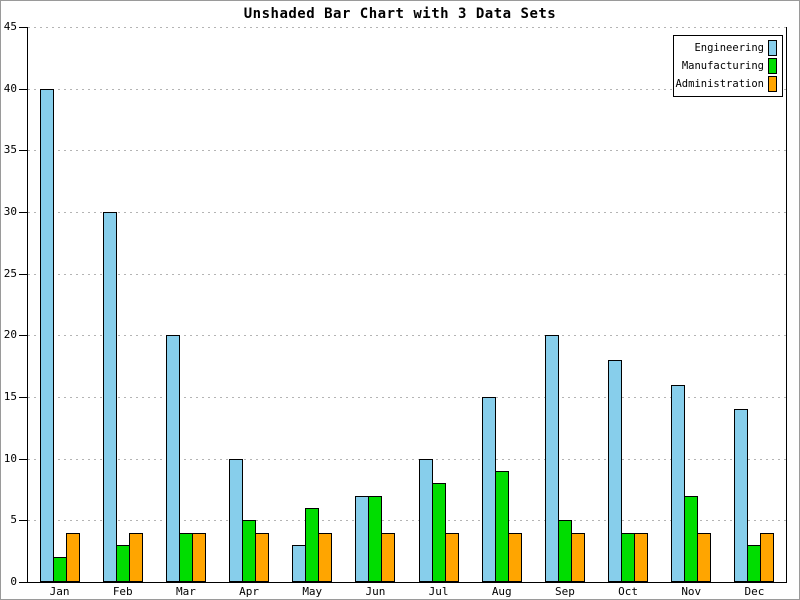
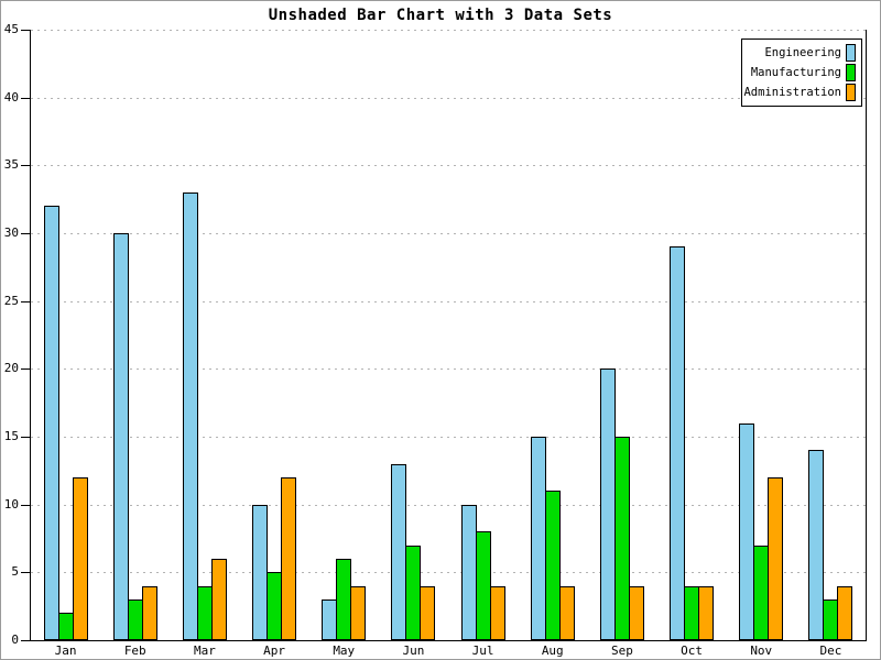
Engineering/Jan: 40 -> 32
Administration/Jan: 4 -> 12
Engineering/Mar: 20 -> 33
Administration/Mar: 4 -> 6
Administration/Apr: 4 -> 12
Engineering/Jun: 7 -> 13
Manufacturing/Aug: 9 -> 11
Manufacturing/Sep: 5 -> 15
Engineering/Oct: 18 -> 29
Administration/Nov: 4 -> 12
